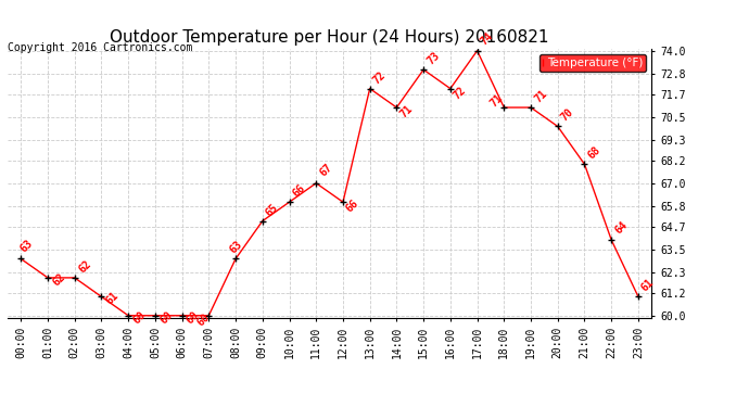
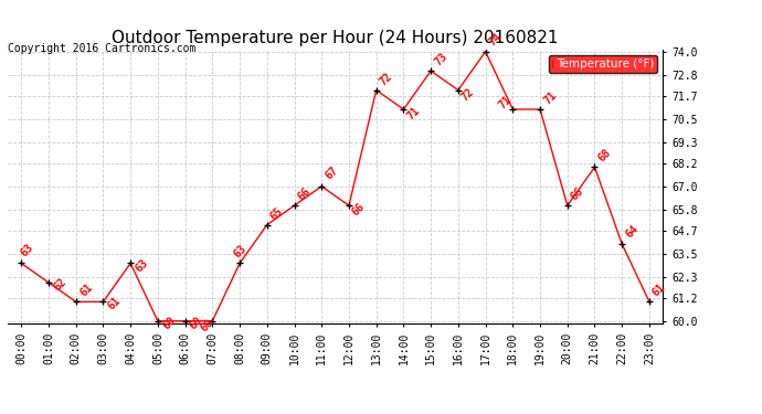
02:00: 62 -> 61
04:00: 60 -> 63
20:00: 70 -> 66
